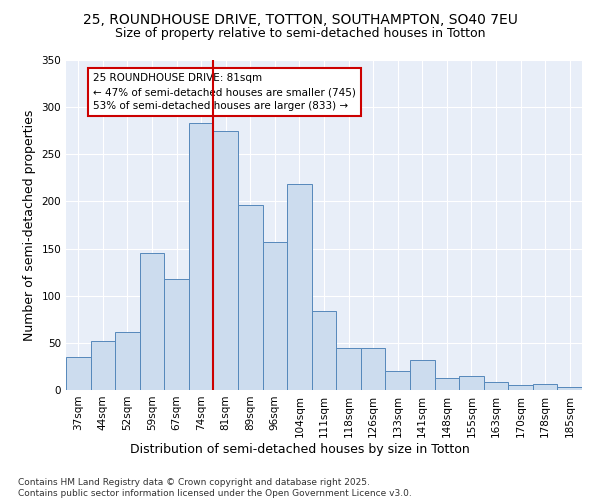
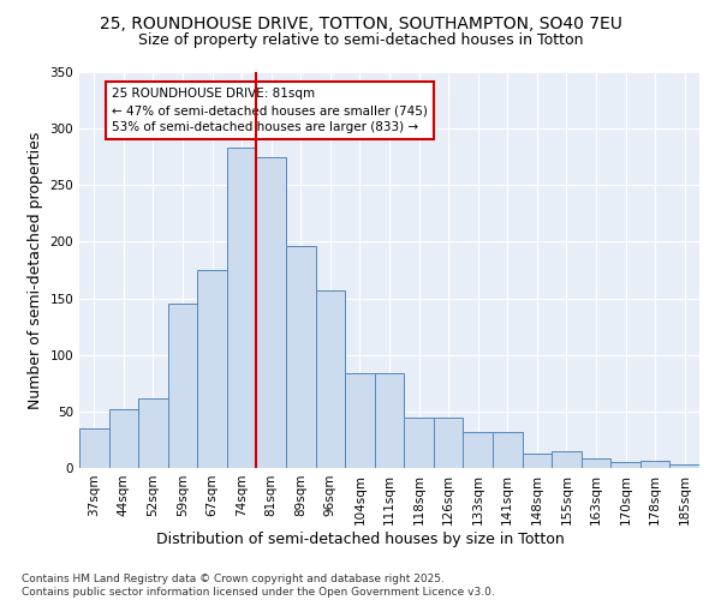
67sqm: 118 -> 175
104sqm: 218 -> 84
133sqm: 20 -> 32
